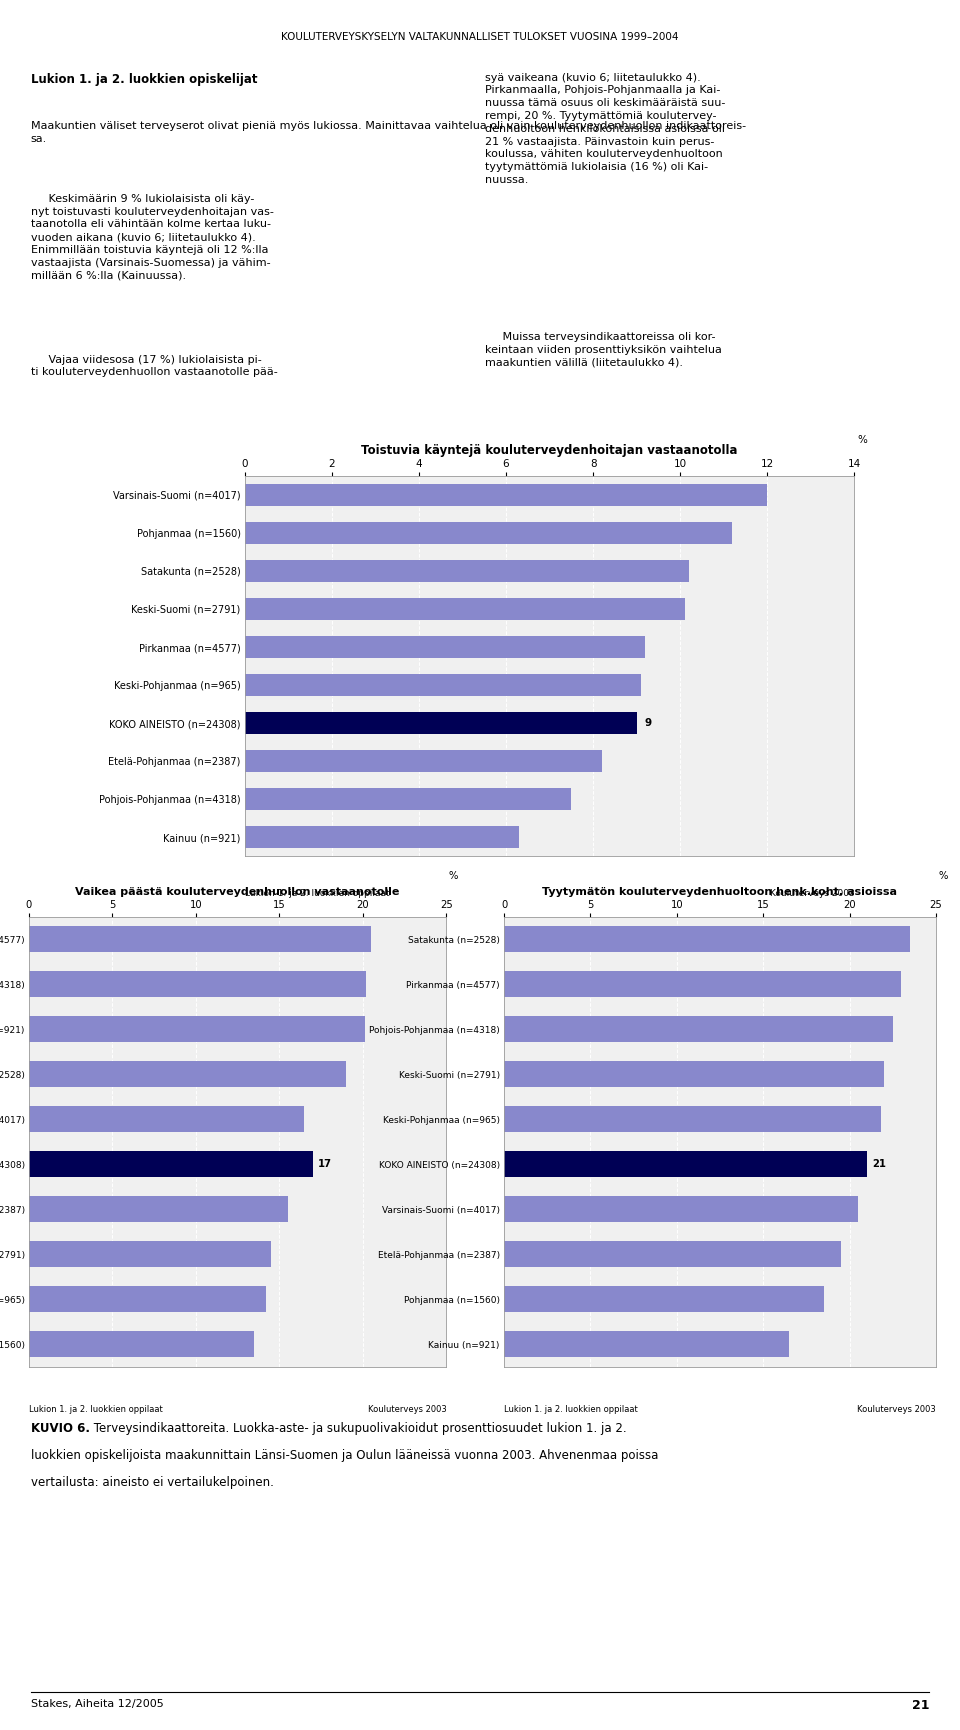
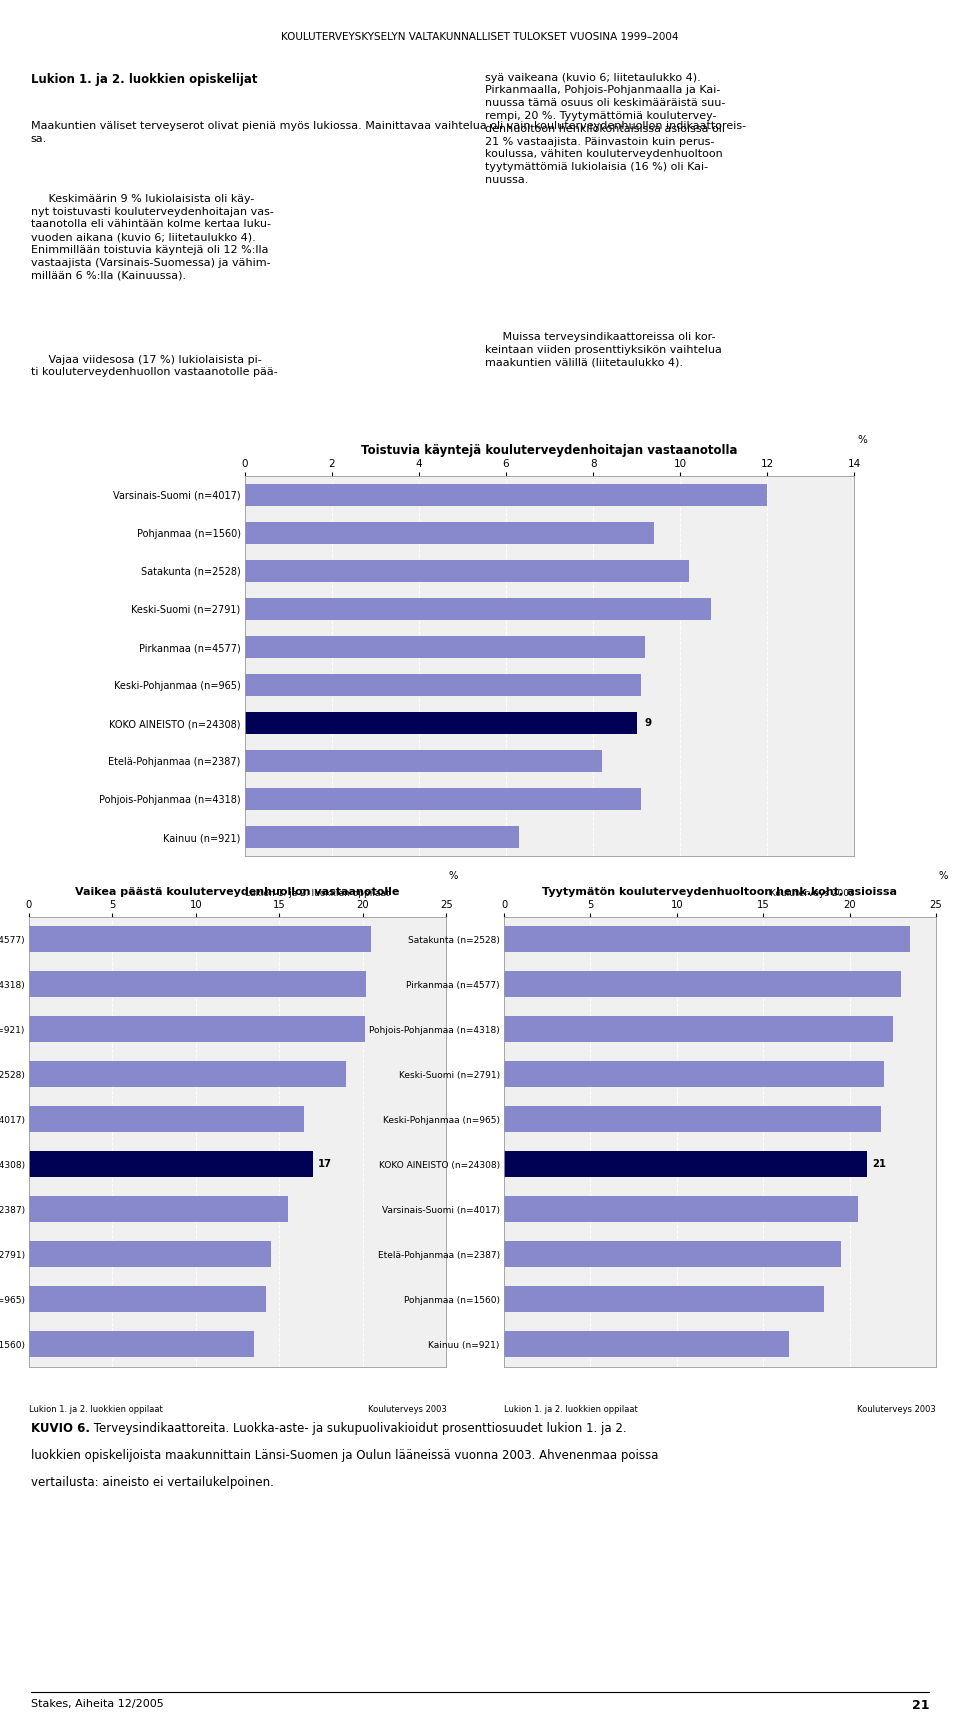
Toistuvia käyntejä kouluterveydenhoitajan vastaanotolla/Pohjanmaa (n=1560): 11.2 -> 9.4
Toistuvia käyntejä kouluterveydenhoitajan vastaanotolla/Keski-Suomi (n=2791): 10.1 -> 10.7
Toistuvia käyntejä kouluterveydenhoitajan vastaanotolla/Pohjois-Pohjanmaa (n=4318): 7.5 -> 9.1
